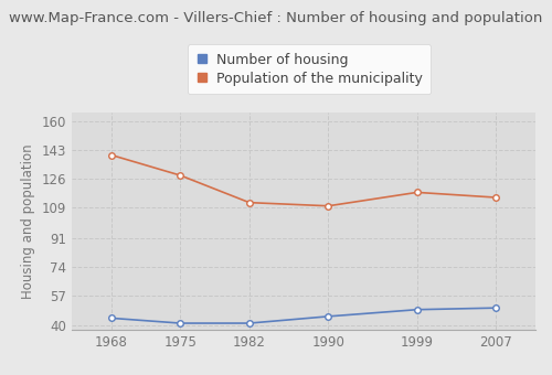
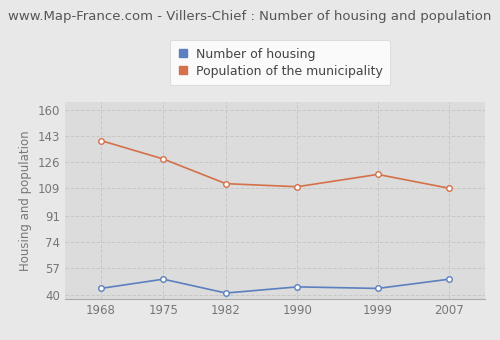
Number of housing/1975: 41 -> 50
Number of housing/1999: 49 -> 44
Population of the municipality/2007: 115 -> 109
